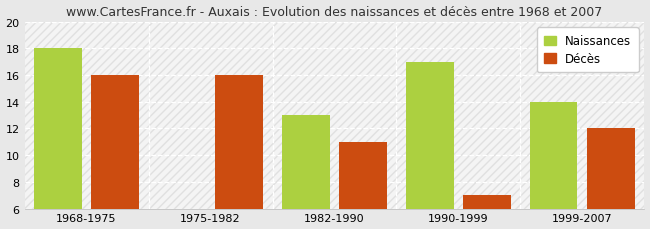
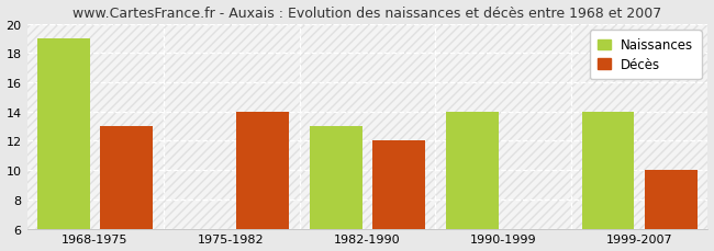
Naissances/1968-1975: 18 -> 19
Décès/1968-1975: 16 -> 13
Décès/1975-1982: 16 -> 14
Décès/1982-1990: 11 -> 12
Naissances/1990-1999: 17 -> 14
Décès/1990-1999: 7 -> 6
Décès/1999-2007: 12 -> 10
